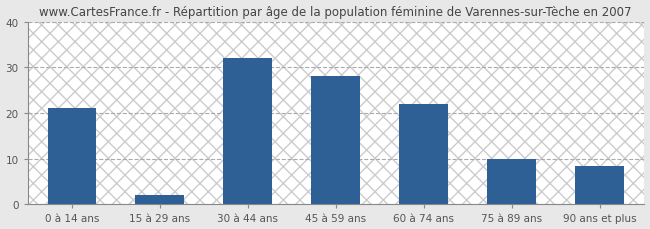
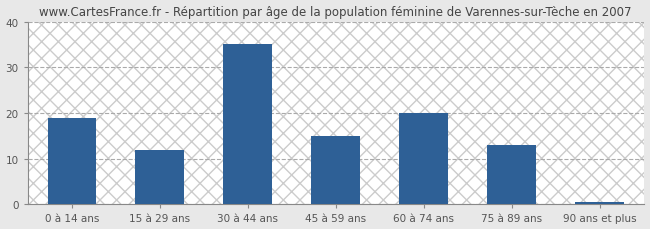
0 à 14 ans: 21.0 -> 19.0
15 à 29 ans: 2.0 -> 12.0
30 à 44 ans: 32.0 -> 35.0
45 à 59 ans: 28.0 -> 15.0
60 à 74 ans: 22.0 -> 20.0
75 à 89 ans: 10.0 -> 13.0
90 ans et plus: 8.5 -> 0.5
